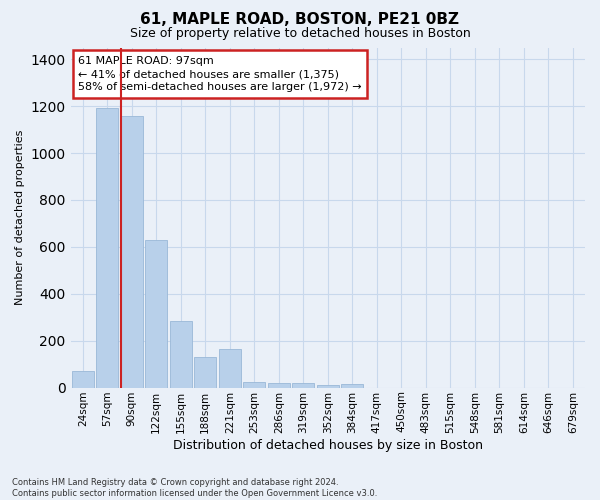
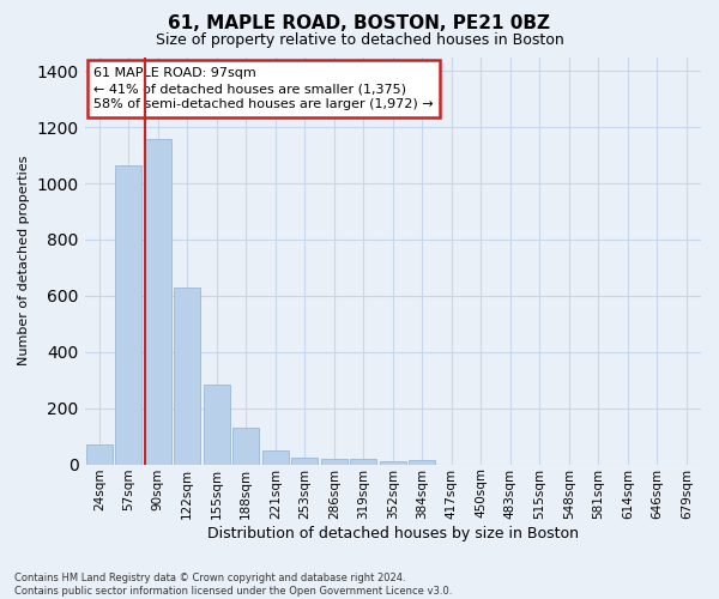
57sqm: 1190 -> 1065
221sqm: 165 -> 50
